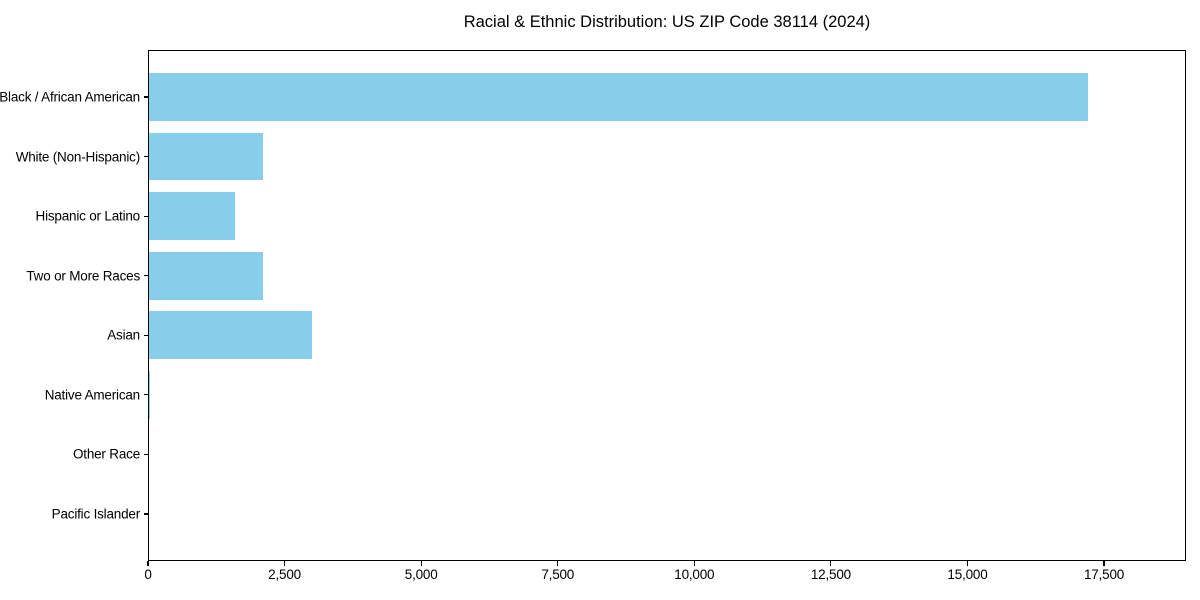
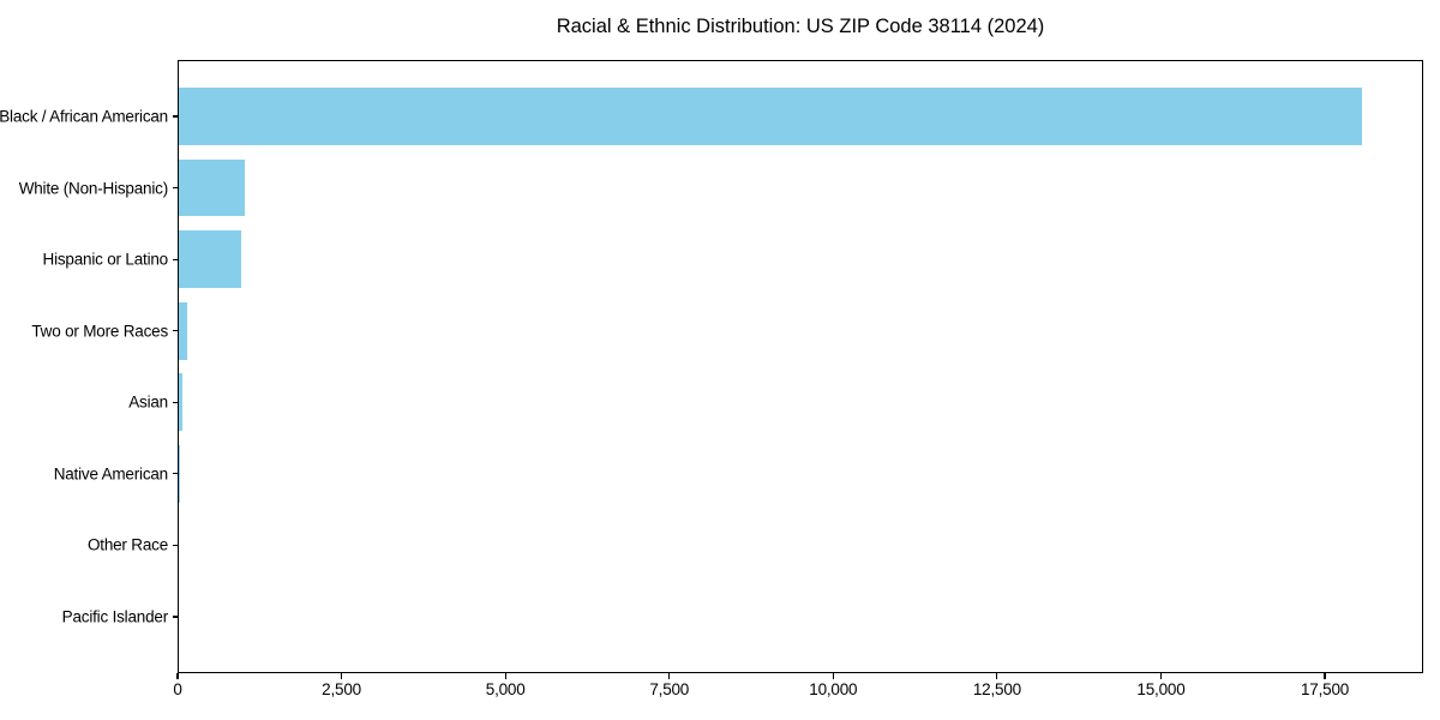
Black / African American: 17200 -> 18100
White (Non-Hispanic): 2100 -> 1000
Hispanic or Latino: 1600 -> 1000
Two or More Races: 2100 -> 200
Asian: 3000 -> 100
